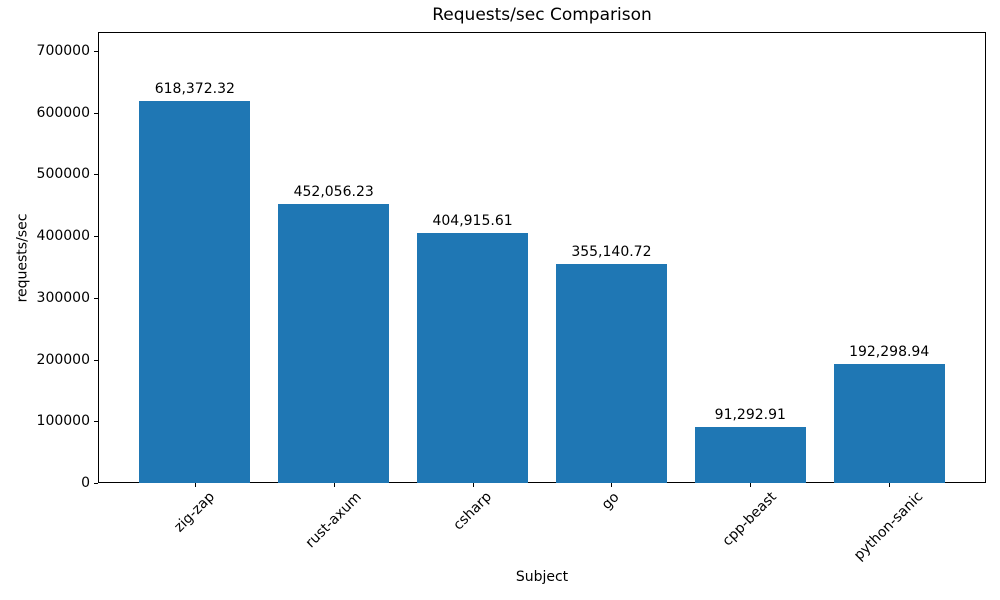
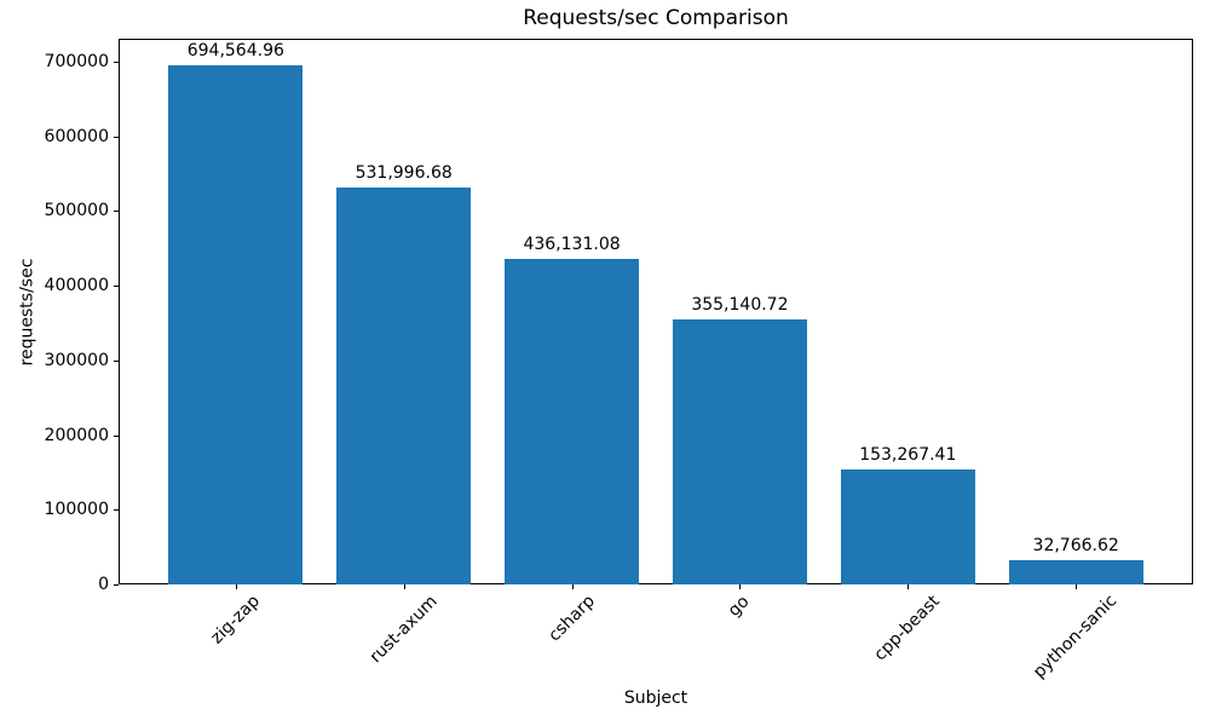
zig-zap: 618,372.32 -> 694,564.96
rust-axum: 452,056.23 -> 531,996.68
csharp: 404,915.61 -> 436,131.08
cpp-beast: 91,292.91 -> 153,267.41
python-sanic: 192,298.94 -> 32,766.62
